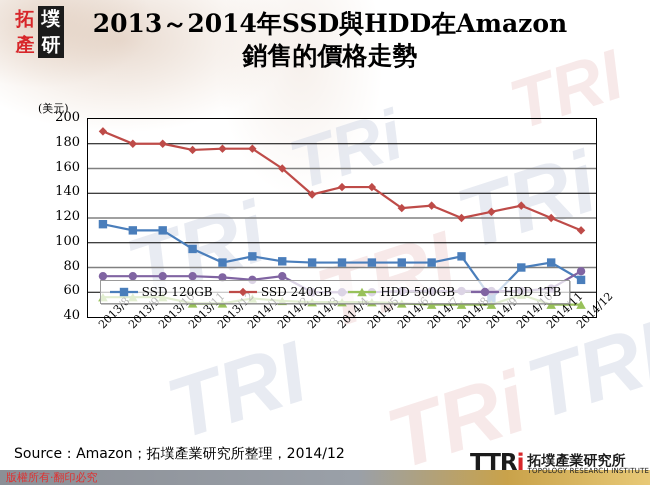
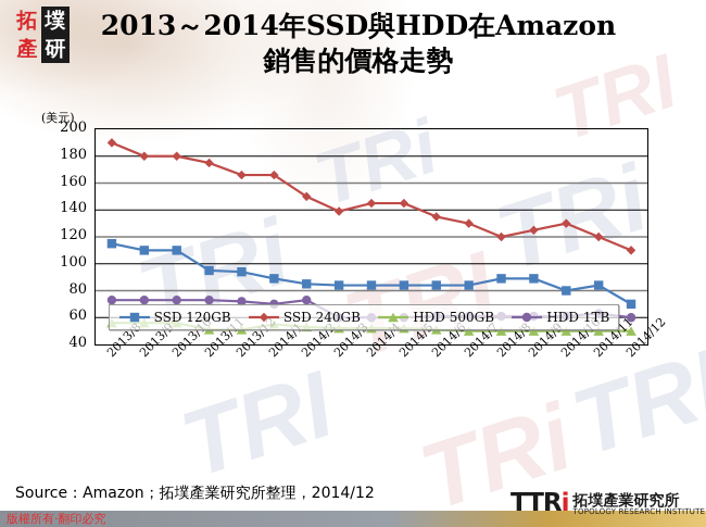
SSD 120GB/2013/12: 84 -> 94
SSD 240GB/2013/12: 176 -> 166
SSD 240GB/2014/1: 176 -> 166
SSD 240GB/2014/2: 160 -> 150
SSD 240GB/2014/6: 128 -> 135
SSD 120GB/2014/9: 55 -> 89
HDD 500GB/2014/10: 58 -> 50
HDD 1TB/2014/12: 77 -> 60
